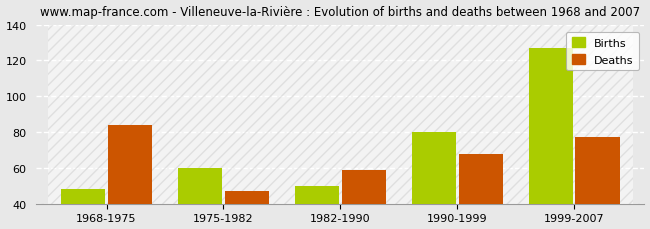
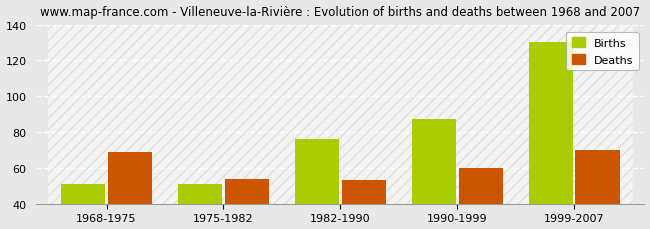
Births/1968-1975: 48 -> 51
Deaths/1968-1975: 84 -> 69
Births/1975-1982: 60 -> 51
Deaths/1975-1982: 47 -> 54
Births/1982-1990: 50 -> 76
Deaths/1982-1990: 59 -> 53
Births/1990-1999: 80 -> 87
Deaths/1990-1999: 68 -> 60
Births/1999-2007: 127 -> 130
Deaths/1999-2007: 77 -> 70
